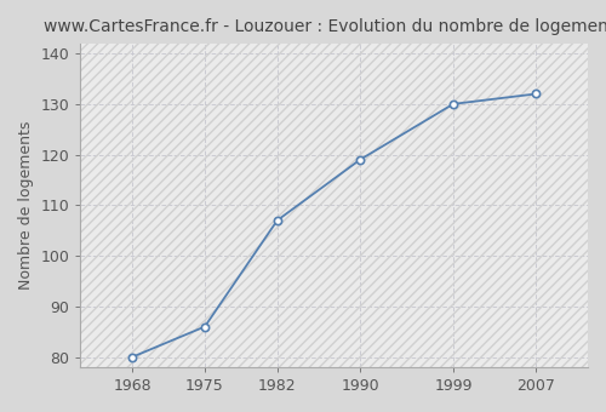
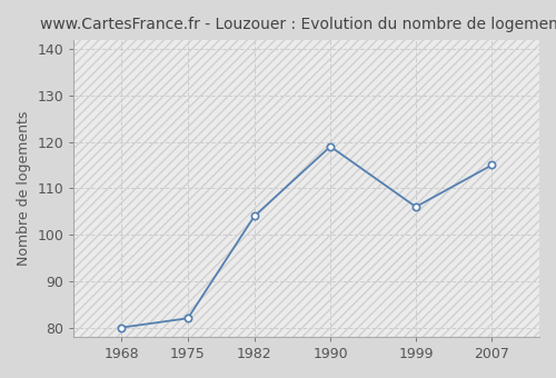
1975: 86 -> 82
1982: 107 -> 104
1999: 130 -> 106
2007: 132 -> 115
